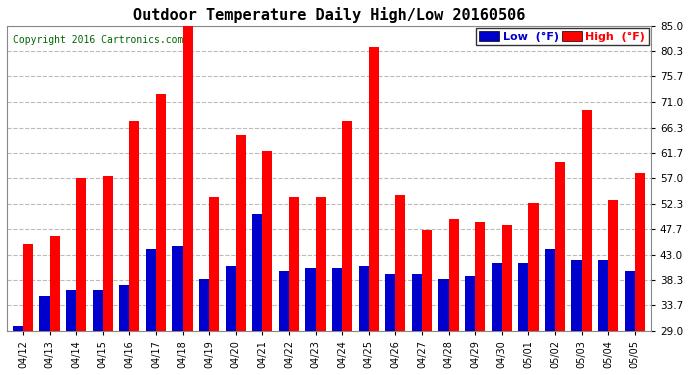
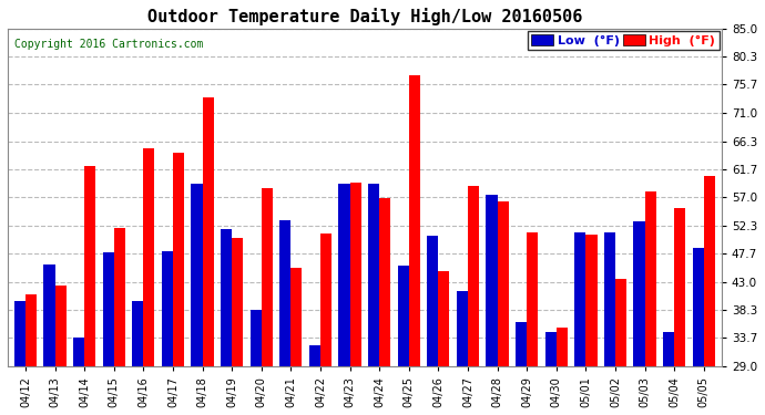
Low (°F)/04/12: 30.0 -> 39.8
High (°F)/04/12: 45.0 -> 41.0
Low (°F)/04/13: 35.5 -> 45.8
High (°F)/04/13: 46.5 -> 42.4
Low (°F)/04/14: 36.5 -> 33.8
High (°F)/04/14: 57.0 -> 62.2
Low (°F)/04/15: 36.5 -> 47.8
High (°F)/04/15: 57.5 -> 52.0
Low (°F)/04/16: 37.5 -> 39.8
High (°F)/04/16: 67.5 -> 65.2
Low (°F)/04/17: 44.0 -> 48.0
High (°F)/04/17: 72.5 -> 64.4
Low (°F)/04/18: 44.5 -> 59.2
High (°F)/04/18: 85.0 -> 73.6
Low (°F)/04/19: 38.5 -> 51.8
High (°F)/04/19: 53.5 -> 50.2
Low (°F)/04/20: 41.0 -> 38.4
High (°F)/04/20: 65.0 -> 58.6
Low (°F)/04/21: 50.5 -> 53.2
High (°F)/04/21: 62.0 -> 45.4
Low (°F)/04/22: 40.0 -> 32.4
High (°F)/04/22: 53.5 -> 51.0
Low (°F)/04/23: 40.5 -> 59.2
High (°F)/04/23: 53.5 -> 59.4
Low (°F)/04/24: 40.5 -> 59.2
High (°F)/04/24: 67.5 -> 56.8
Low (°F)/04/25: 41.0 -> 45.6
High (°F)/04/25: 81.0 -> 77.2
Low (°F)/04/26: 39.5 -> 50.6
High (°F)/04/26: 54.0 -> 44.8
Low (°F)/04/27: 39.5 -> 41.4
High (°F)/04/27: 47.5 -> 58.8
Low (°F)/04/28: 38.5 -> 57.4
High (°F)/04/28: 49.5 -> 56.4
Low (°F)/04/29: 39.0 -> 36.4
High (°F)/04/29: 49.0 -> 51.2
Low (°F)/04/30: 41.5 -> 34.6
High (°F)/04/30: 48.5 -> 35.4
Low (°F)/05/01: 41.5 -> 51.2
High (°F)/05/01: 52.5 -> 50.8
Low (°F)/05/02: 44.0 -> 51.2
High (°F)/05/02: 60.0 -> 43.4
Low (°F)/05/03: 42.0 -> 53.0
High (°F)/05/03: 69.5 -> 58.0
Low (°F)/05/04: 42.0 -> 34.6
High (°F)/05/04: 53.0 -> 55.2
Low (°F)/05/05: 40.0 -> 48.6
High (°F)/05/05: 58.0 -> 60.6
